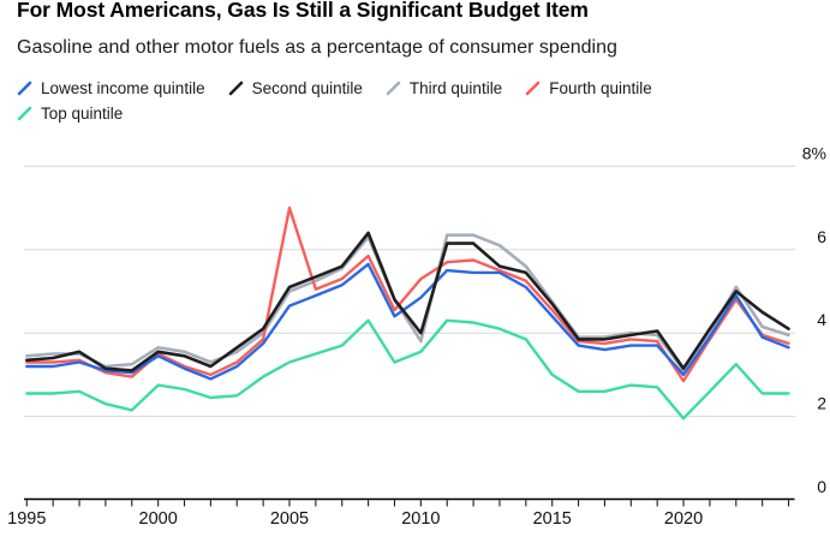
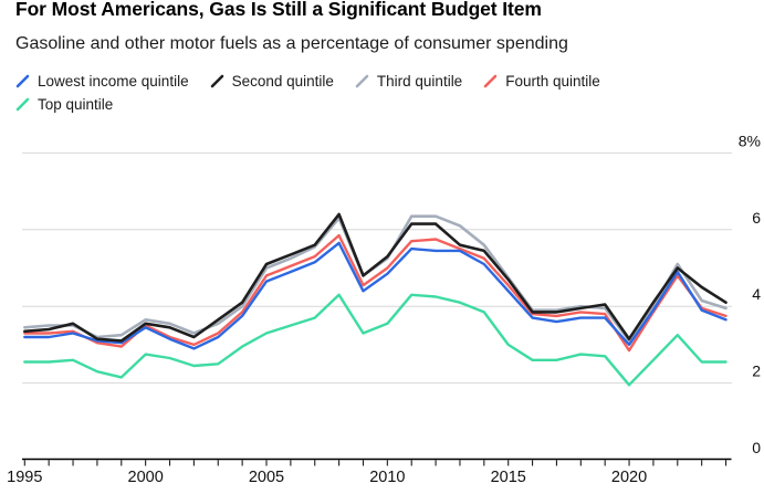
Fourth quintile/2005: 7.0% -> 4.8%
Second quintile/2010: 4.0% -> 5.3%
Third quintile/2010: 3.8% -> 5.2%
Fourth quintile/2010: 5.3% -> 5.0%
